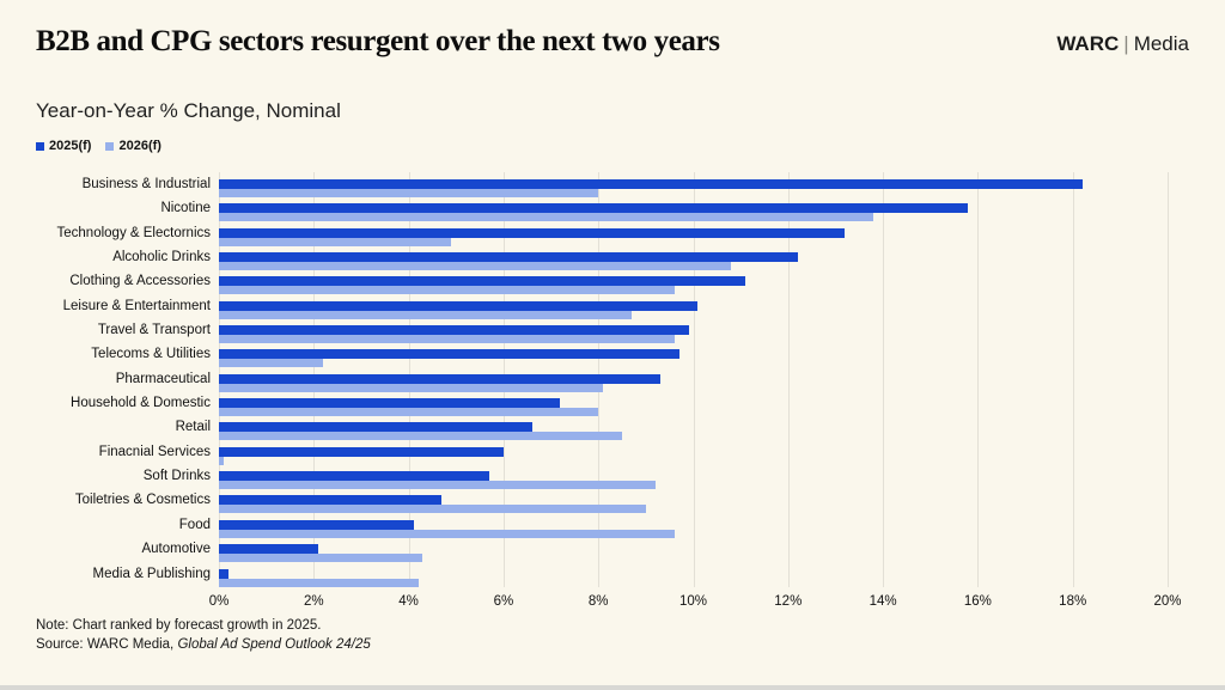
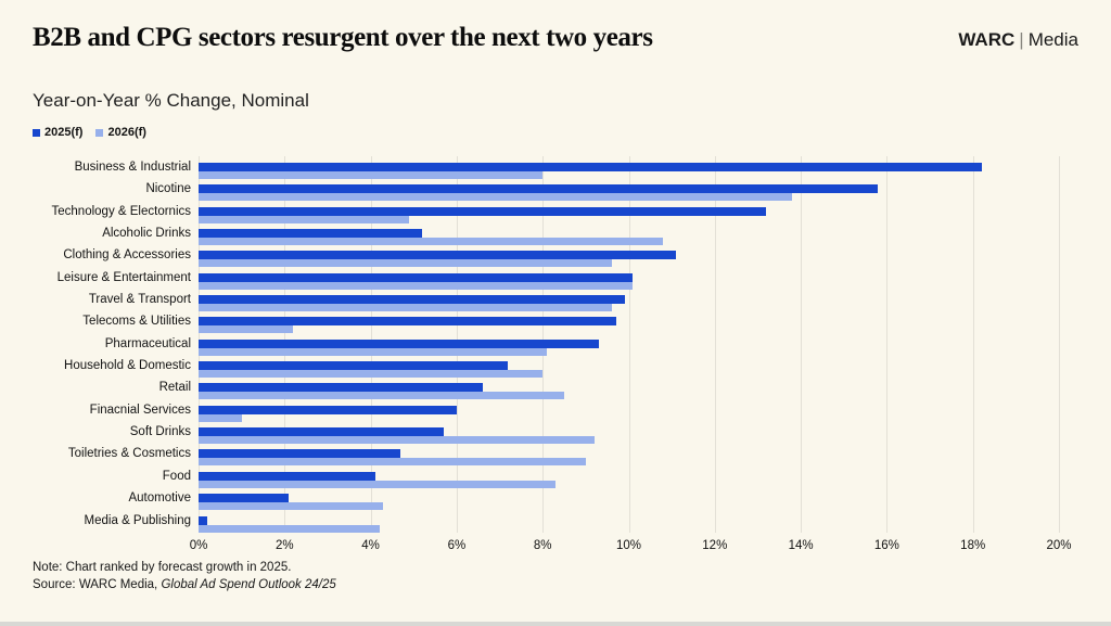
2025(f)/Alcoholic Drinks: 12.2% -> 5.2%
2026(f)/Leisure & Entertainment: 8.7% -> 10.1%
2026(f)/Finacnial Services: 0.1% -> 1.0%
2026(f)/Food: 9.6% -> 8.3%
